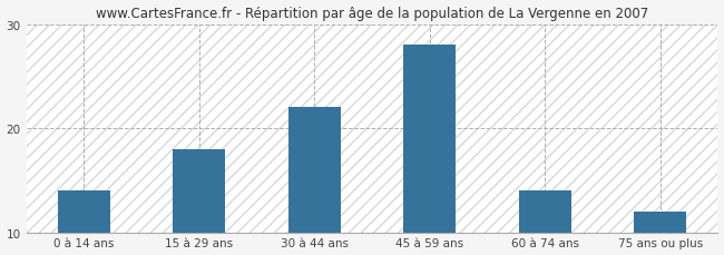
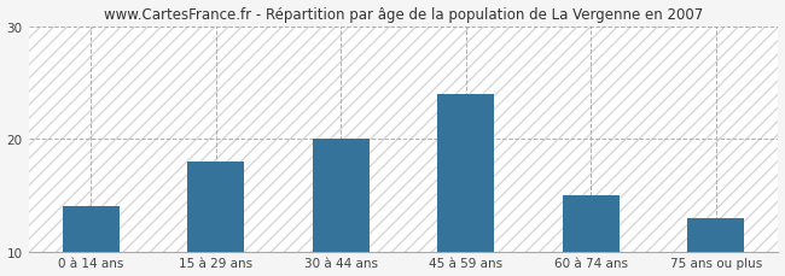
30 à 44 ans: 22 -> 20
45 à 59 ans: 28 -> 24
60 à 74 ans: 14 -> 15
75 ans ou plus: 12 -> 13
